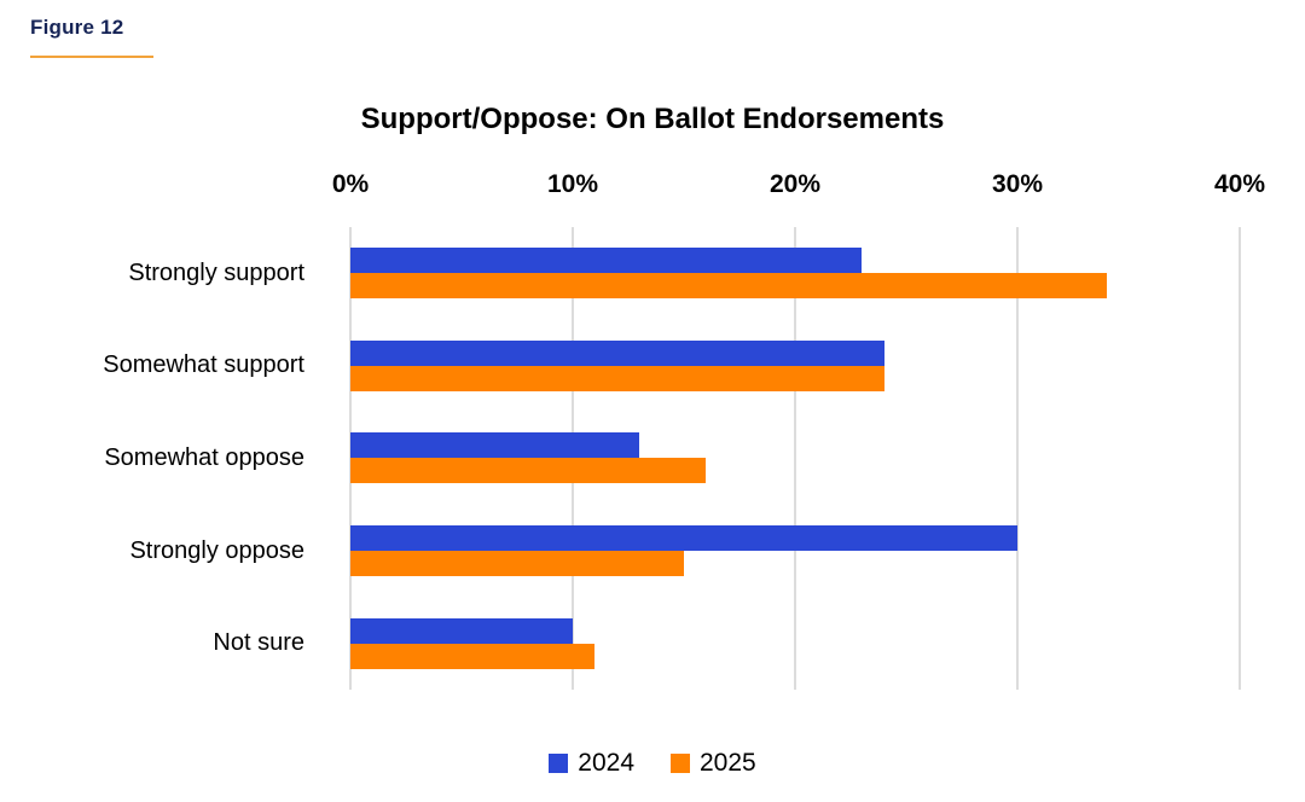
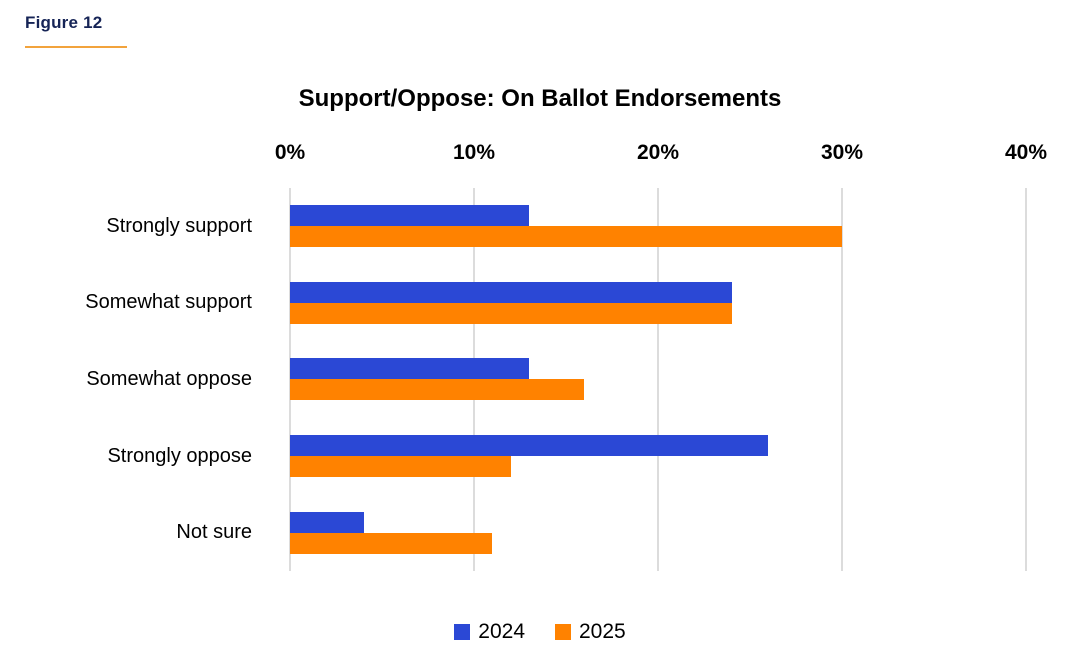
2024/Strongly support: 23% -> 13%
2025/Strongly support: 34% -> 30%
2024/Strongly oppose: 30% -> 26%
2025/Strongly oppose: 15% -> 12%
2024/Not sure: 10% -> 4%
